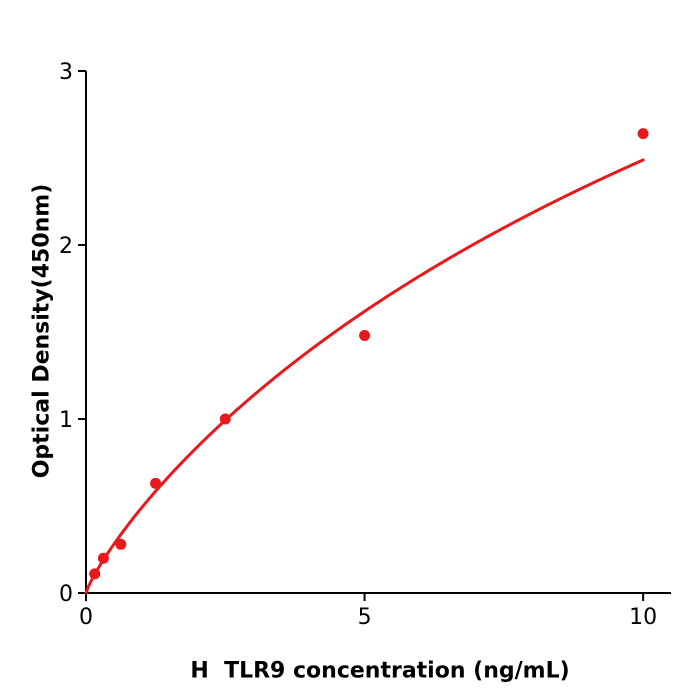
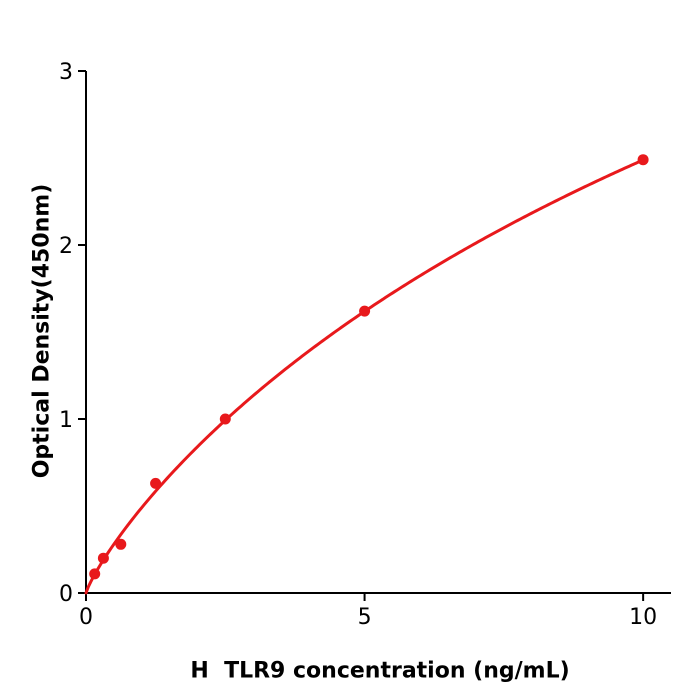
5: 1.48 -> 1.62
10: 2.64 -> 2.49
